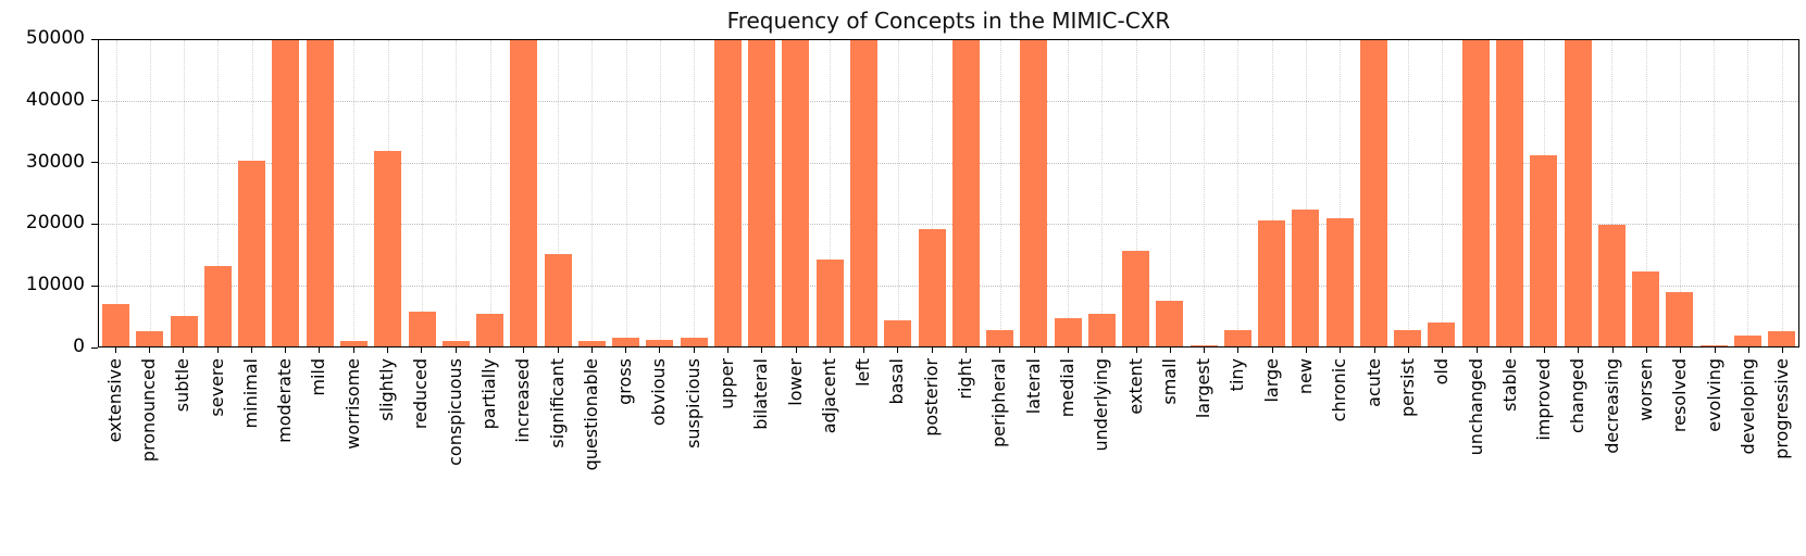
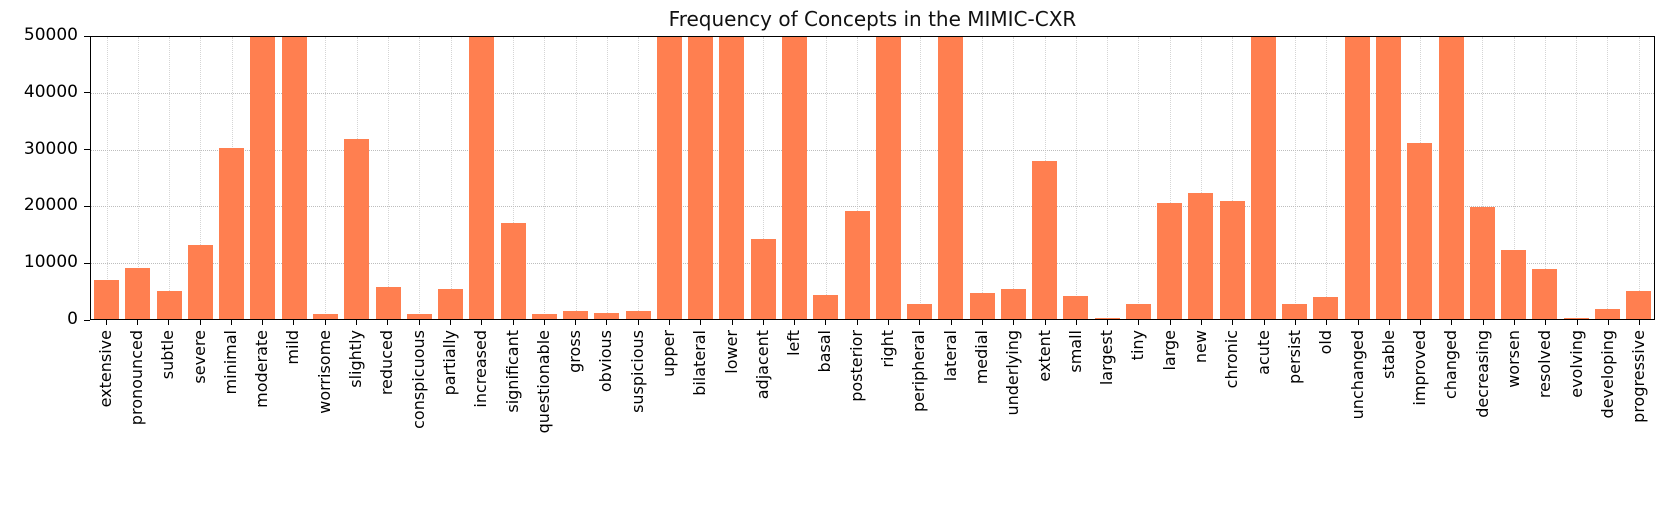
pronounced: 2000 -> 9000
significant: 15000 -> 17000
extent: 16000 -> 28000
small: 8000 -> 4000
progressive: 2000 -> 5000
